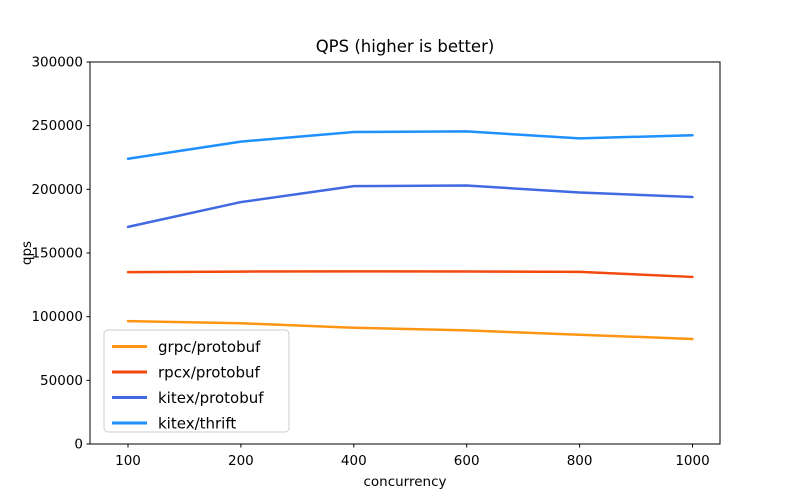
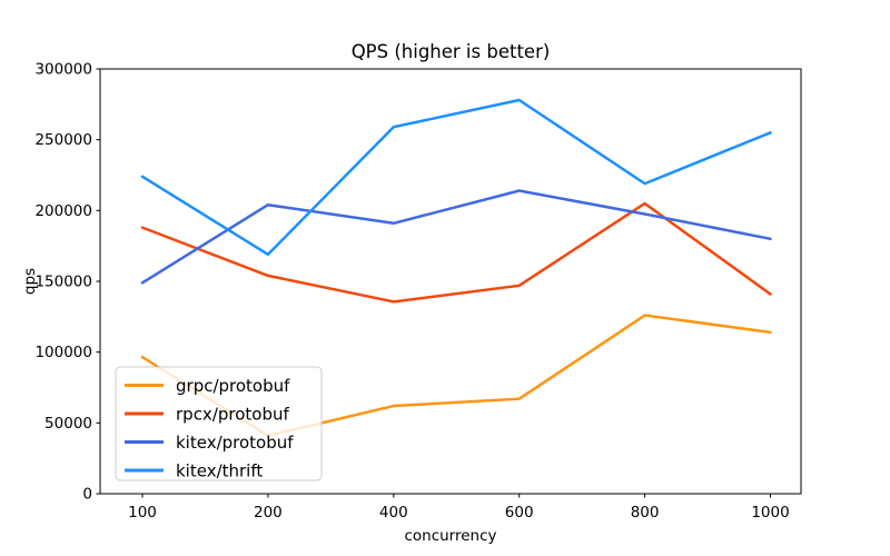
rpcx/protobuf/100: 135000 -> 188000
kitex/protobuf/100: 170000 -> 149000
grpc/protobuf/200: 95000 -> 41000
rpcx/protobuf/200: 135000 -> 154000
kitex/protobuf/200: 190000 -> 204000
kitex/thrift/200: 238000 -> 169000
grpc/protobuf/400: 91000 -> 62000
kitex/protobuf/400: 202000 -> 191000
kitex/thrift/400: 245000 -> 259000
grpc/protobuf/600: 89000 -> 67000
rpcx/protobuf/600: 136000 -> 147000
kitex/protobuf/600: 203000 -> 214000
kitex/thrift/600: 246000 -> 278000
grpc/protobuf/800: 86000 -> 126000
rpcx/protobuf/800: 135000 -> 205000
kitex/thrift/800: 240000 -> 219000
grpc/protobuf/1000: 82000 -> 114000
rpcx/protobuf/1000: 131000 -> 141000
kitex/protobuf/1000: 194000 -> 180000
kitex/thrift/1000: 242000 -> 255000
